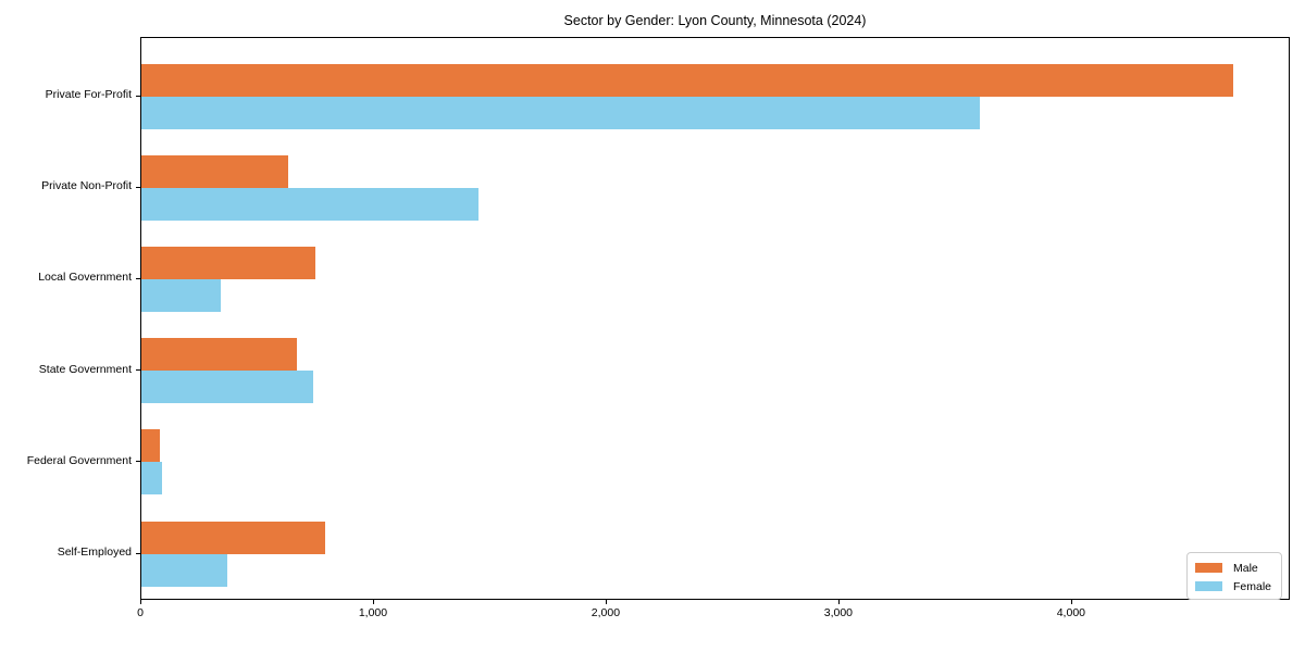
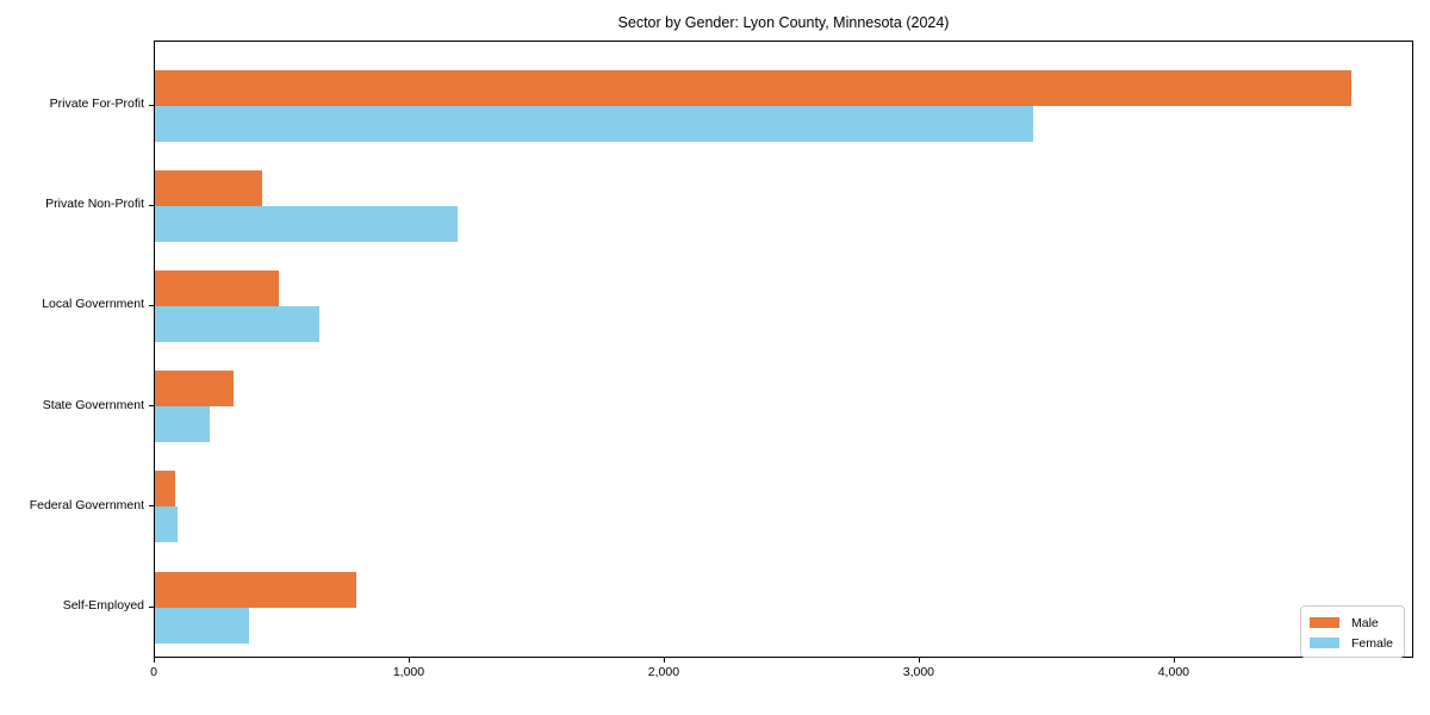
Female/Private For-Profit: 3610 -> 3450
Male/Private Non-Profit: 630 -> 420
Female/Private Non-Profit: 1450 -> 1190
Male/Local Government: 750 -> 480
Female/Local Government: 340 -> 640
Male/State Government: 670 -> 310
Female/State Government: 740 -> 220
